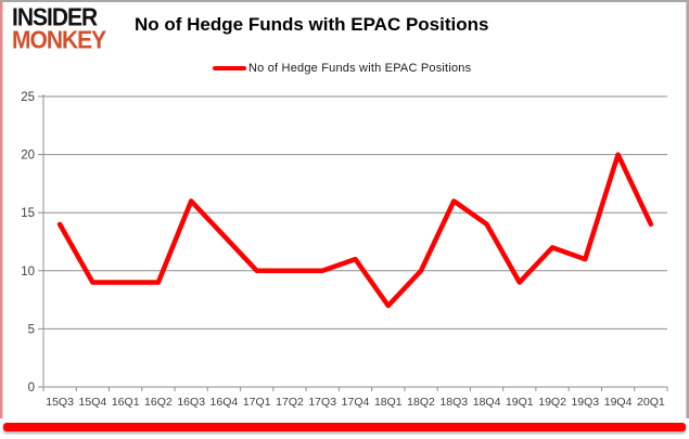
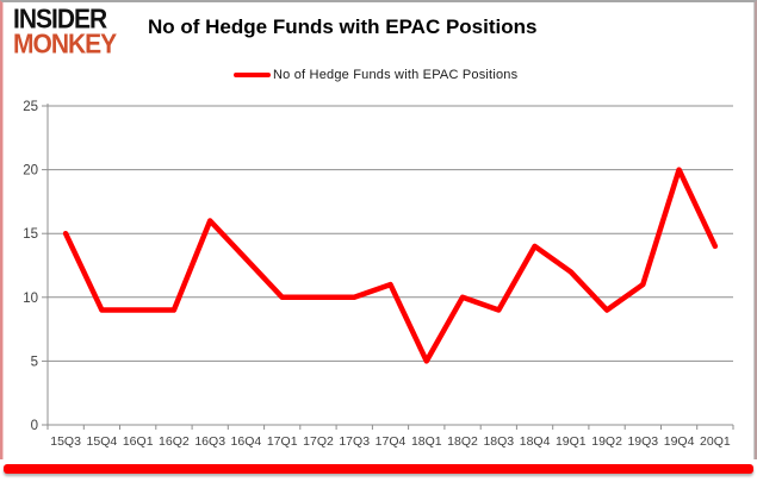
15Q3: 14 -> 15
18Q1: 7 -> 5
18Q3: 16 -> 9
19Q1: 9 -> 12
19Q2: 12 -> 9
